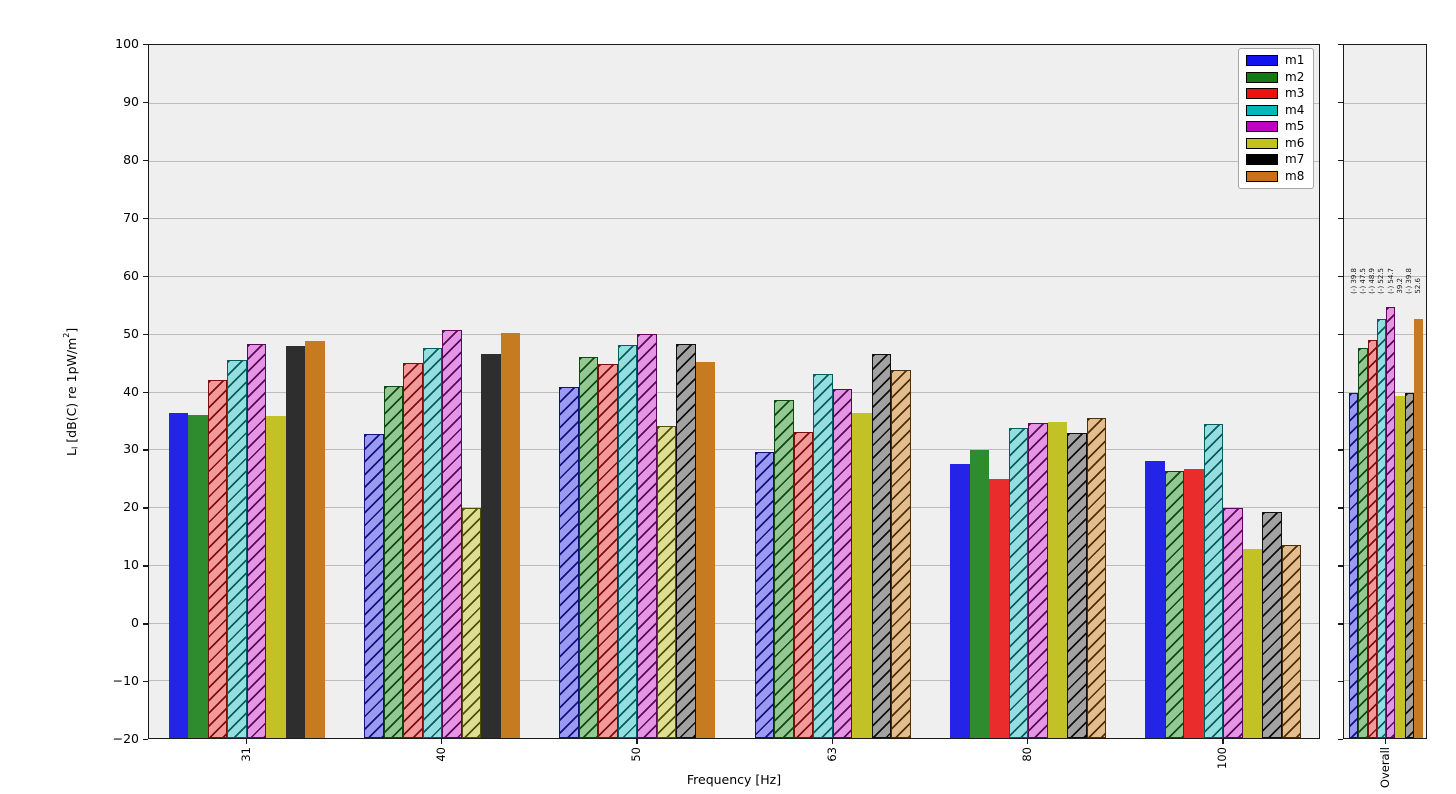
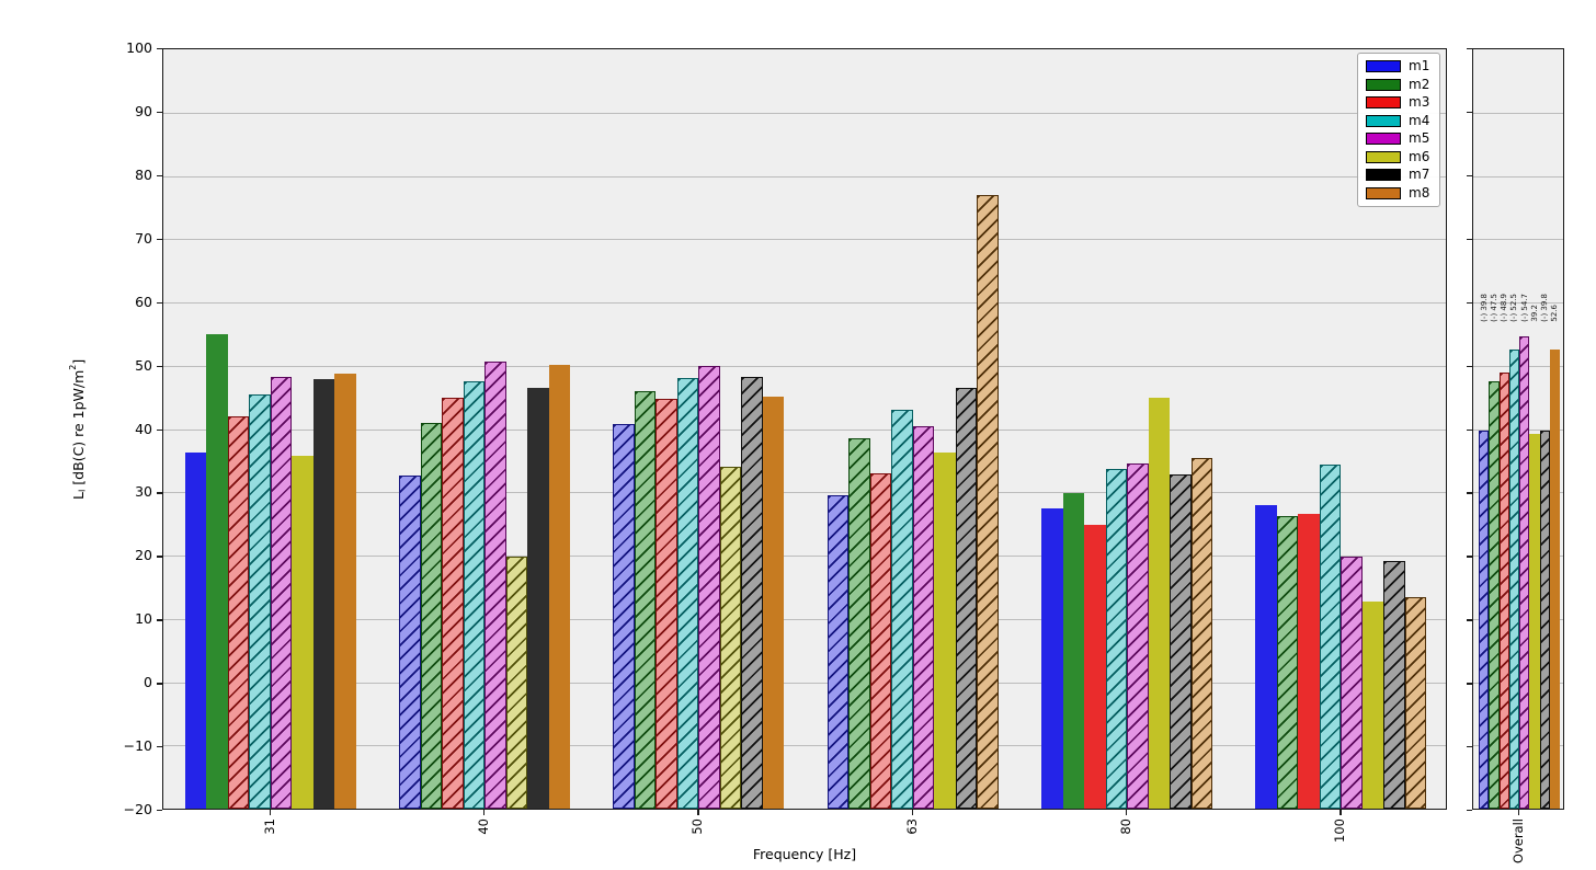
m2/31: 36 -> 55
m8/63: 44 -> 77
m6/80: 35 -> 45
